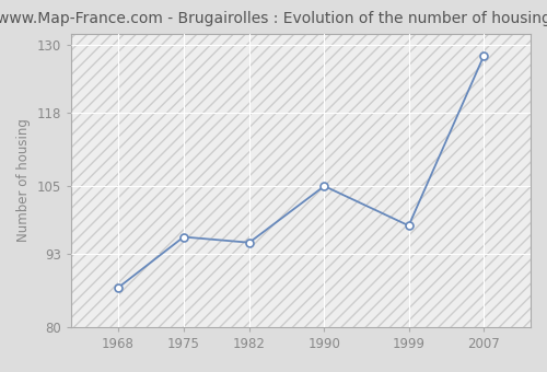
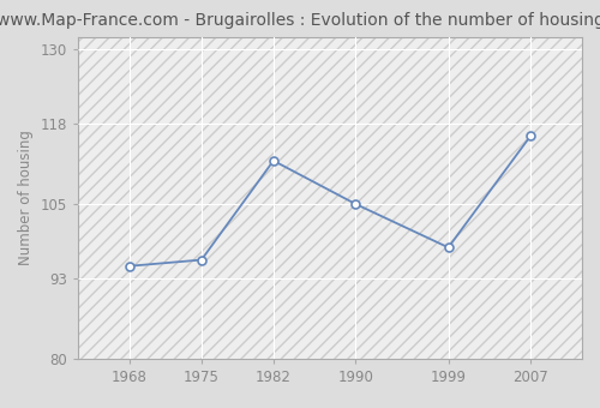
1968: 87 -> 95
1982: 95 -> 112
2007: 128 -> 116
